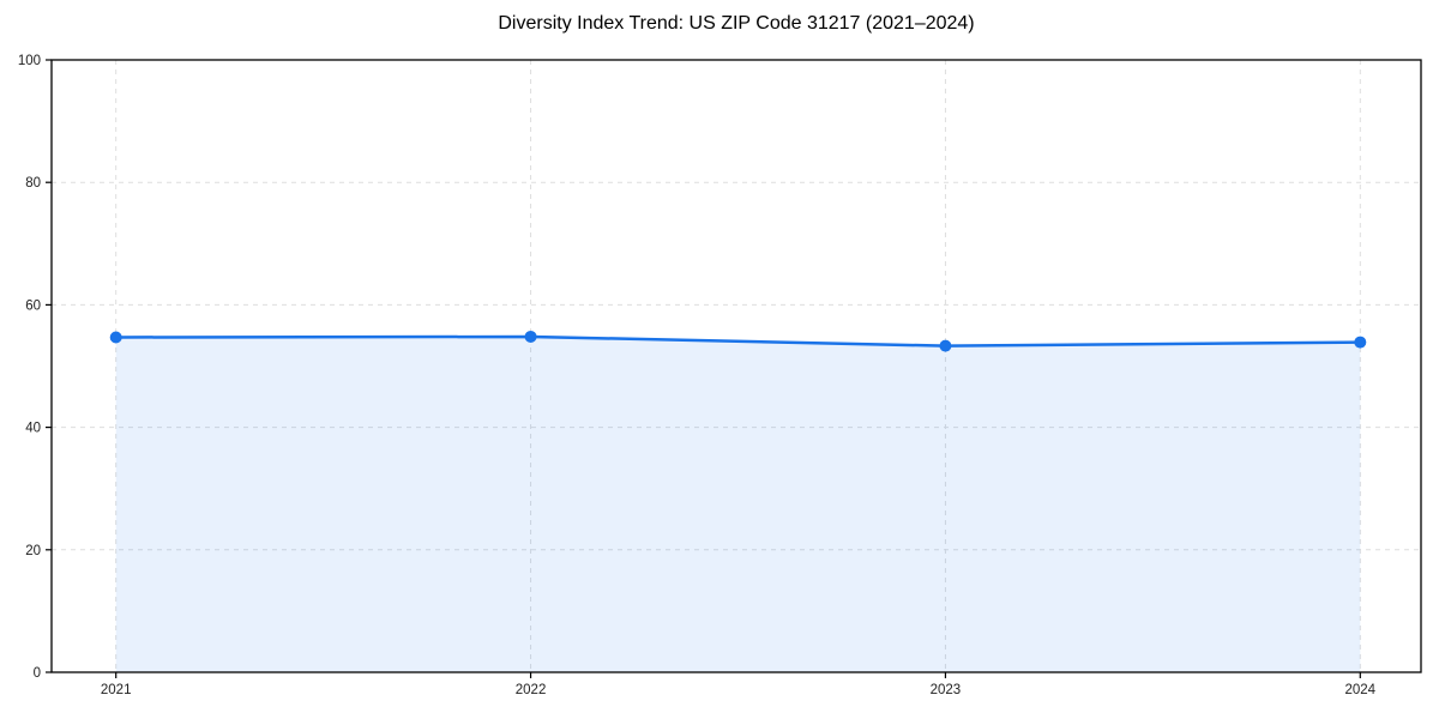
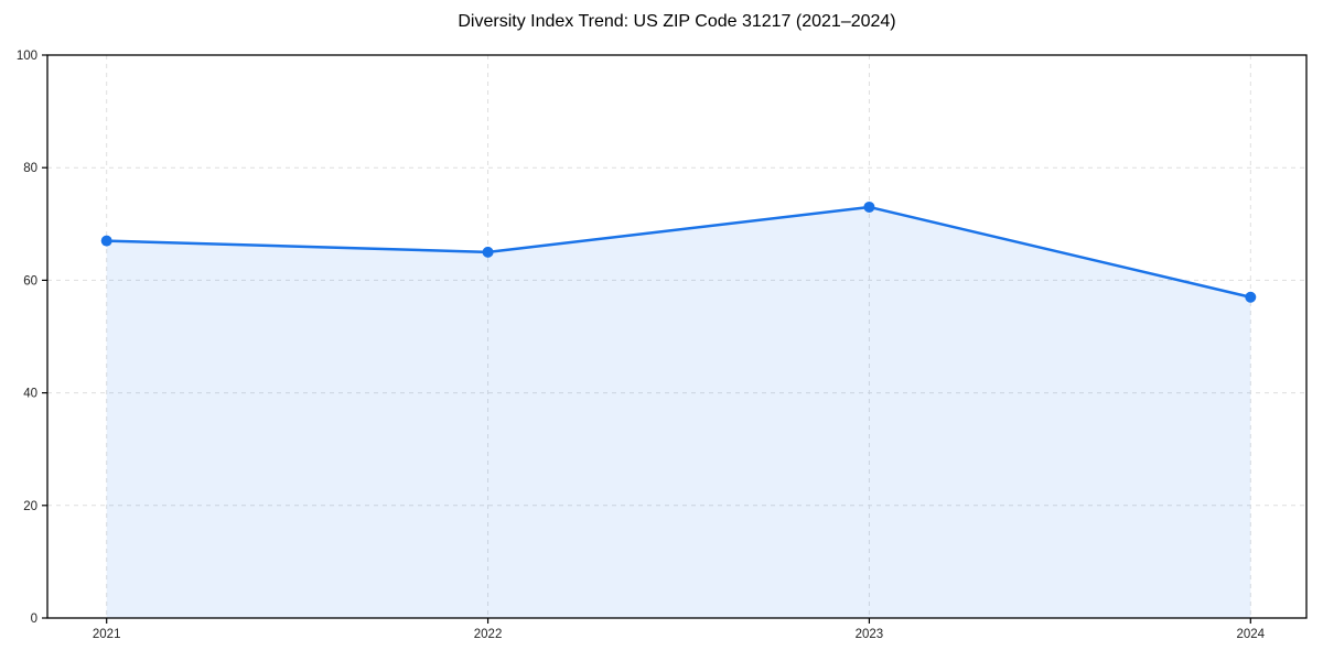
2021: 55 -> 67
2022: 55 -> 65
2023: 53 -> 73
2024: 54 -> 57
